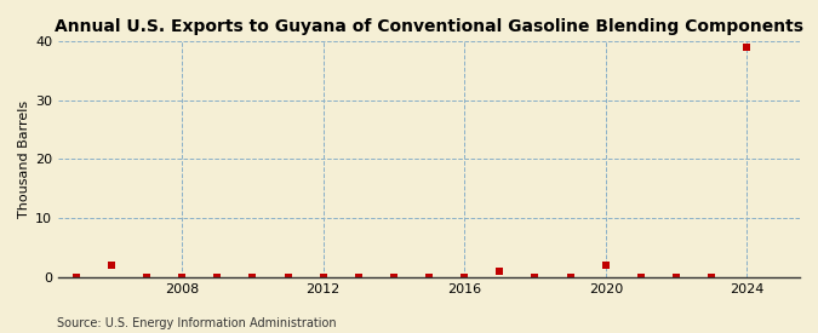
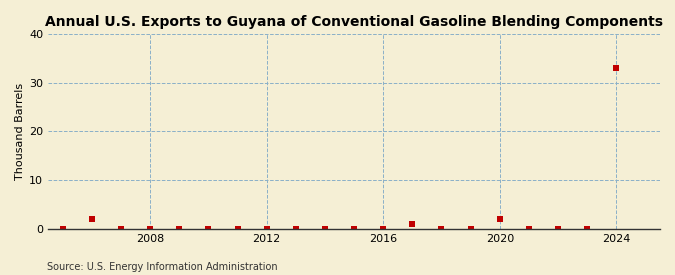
2024: 39 -> 33
